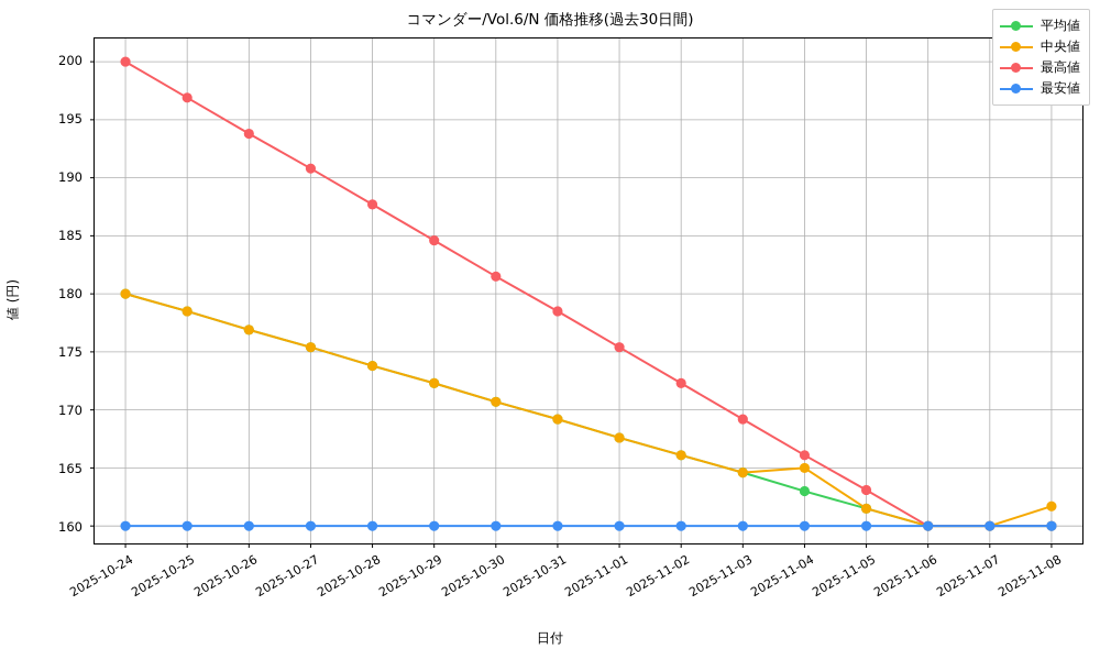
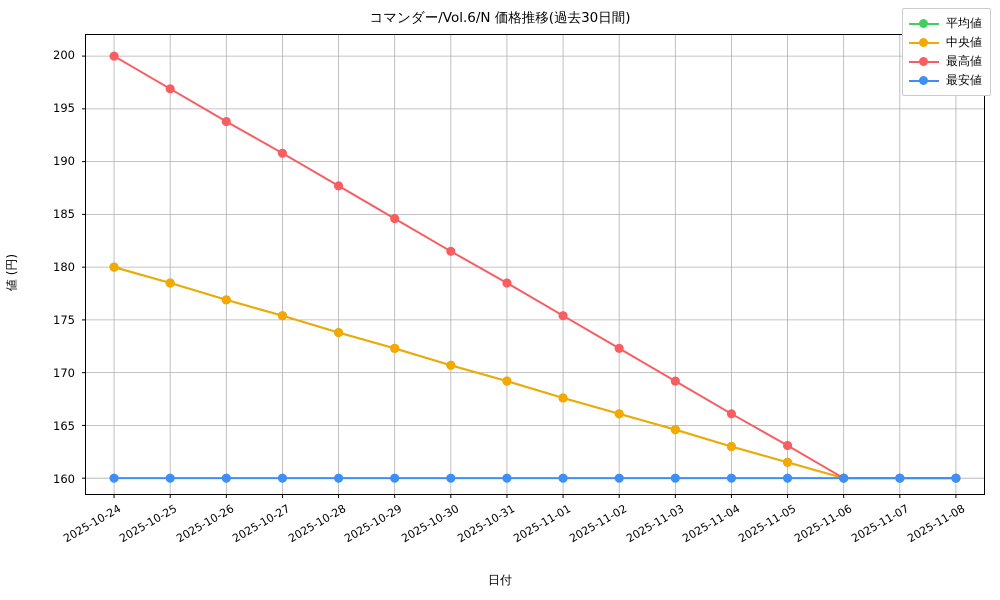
中央値/2025-11-04: 165.0 -> 163.0
中央値/2025-11-08: 161.7 -> 160.0
